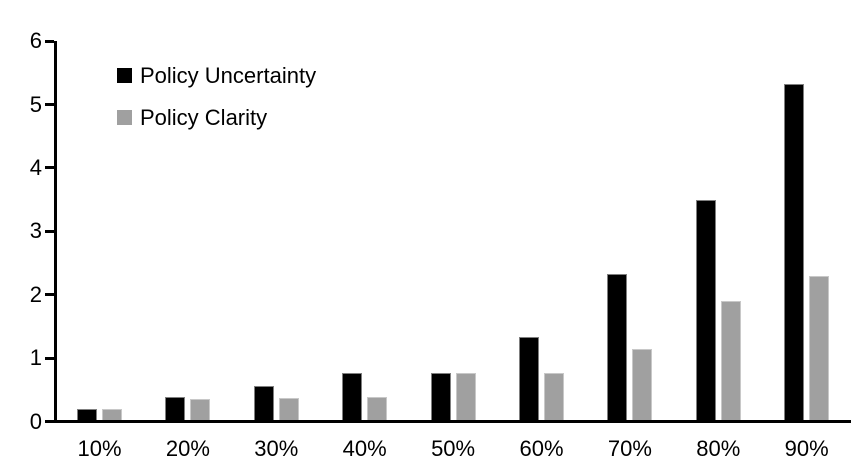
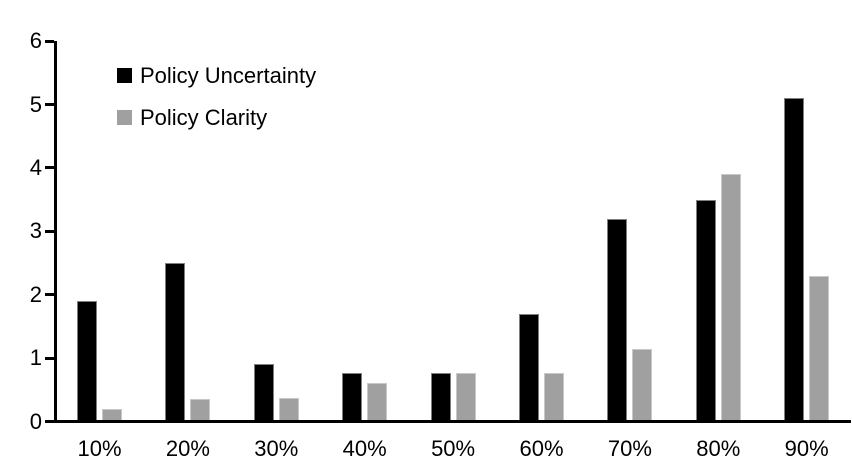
Policy Uncertainty/10%: 0.2 -> 1.9
Policy Uncertainty/20%: 0.4 -> 2.5
Policy Uncertainty/30%: 0.6 -> 0.9
Policy Clarity/40%: 0.4 -> 0.6
Policy Uncertainty/60%: 1.3 -> 1.7
Policy Uncertainty/70%: 2.3 -> 3.2
Policy Clarity/80%: 1.9 -> 3.9
Policy Uncertainty/90%: 5.3 -> 5.1
